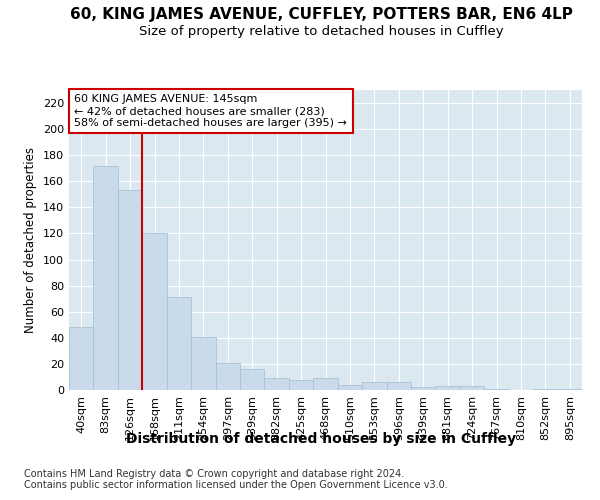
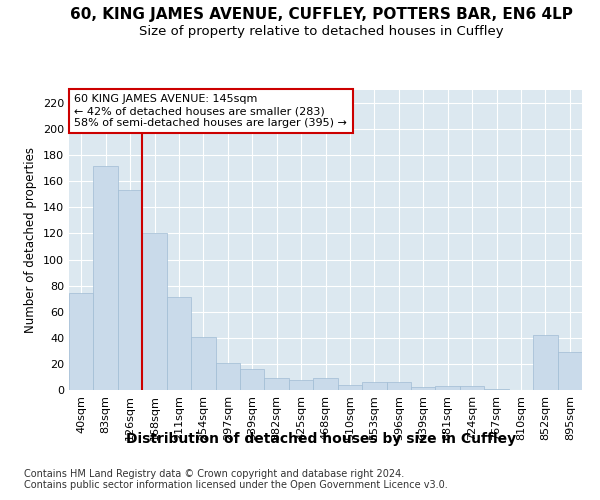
40sqm: 48 -> 74
852sqm: 1 -> 42
895sqm: 1 -> 29
